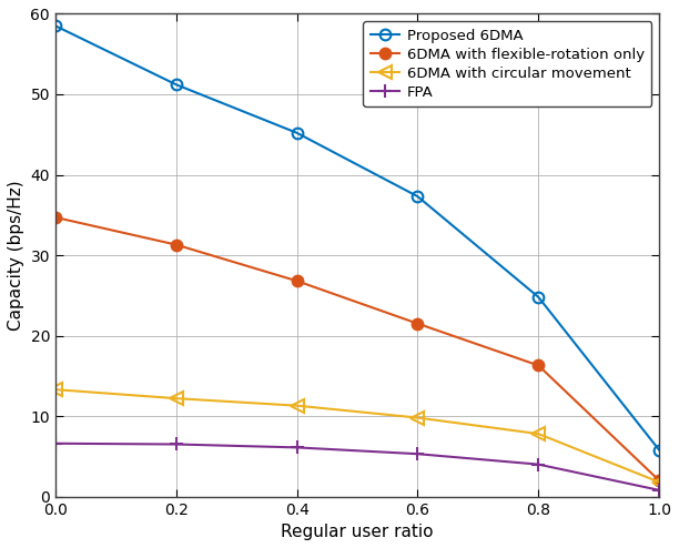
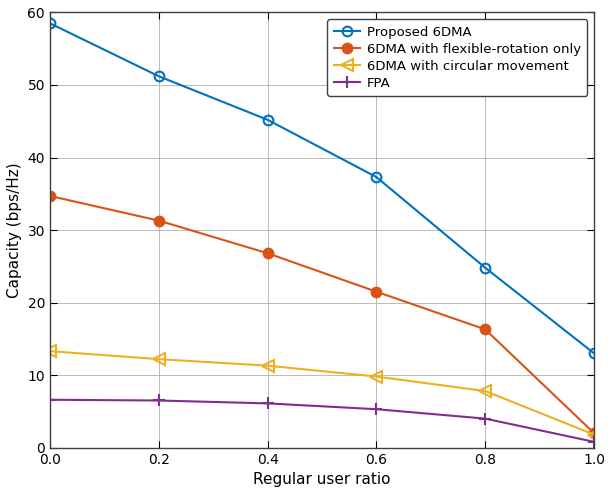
Proposed 6DMA/1.0: 5.8 -> 13.0
